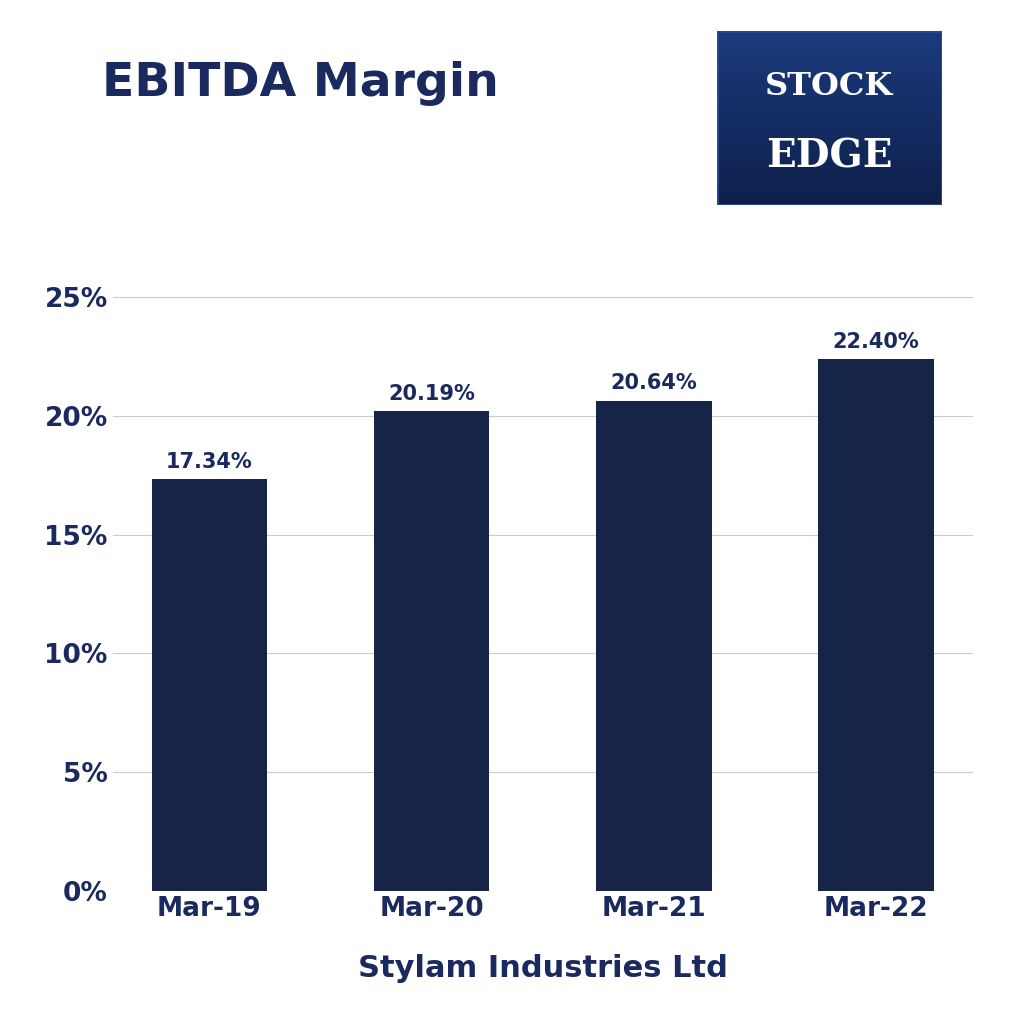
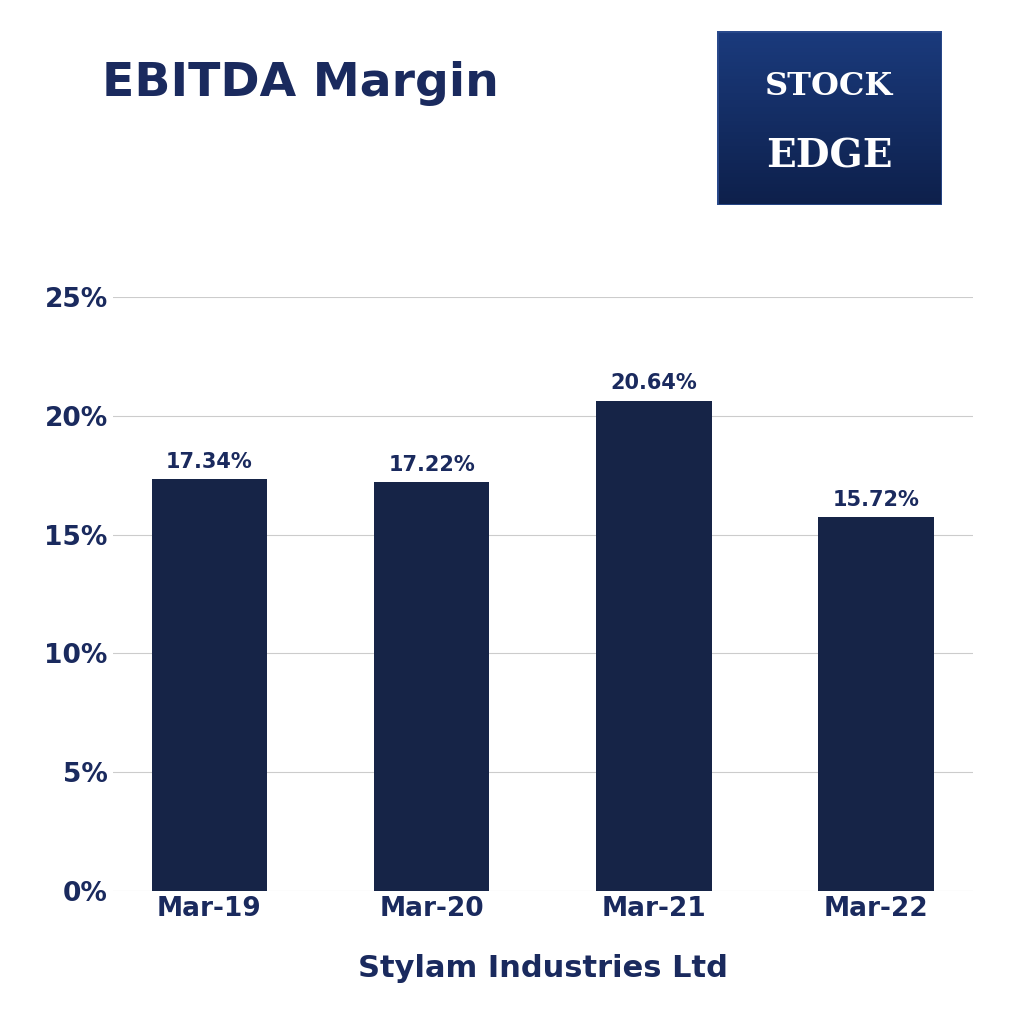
Mar-20: 20.19% -> 17.22%
Mar-22: 22.40% -> 15.72%
